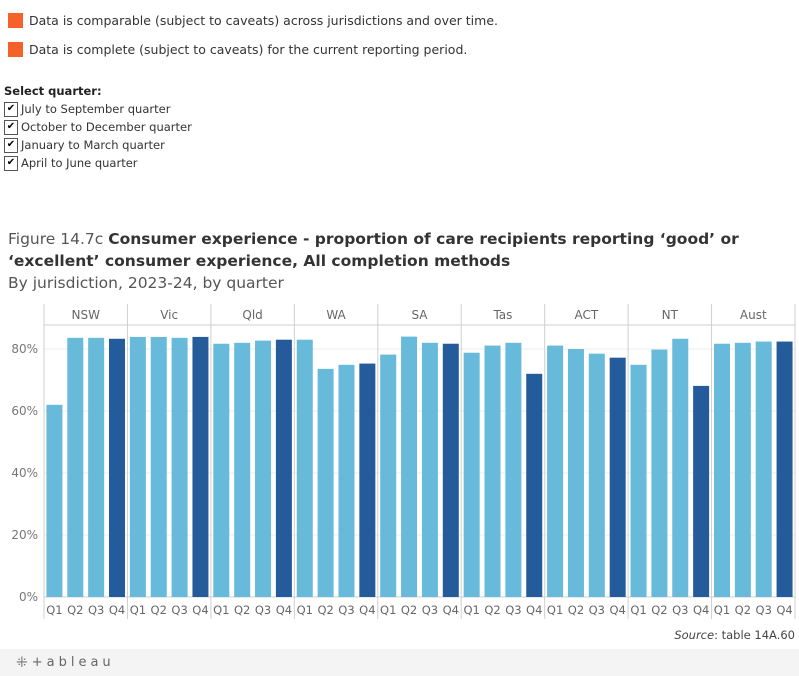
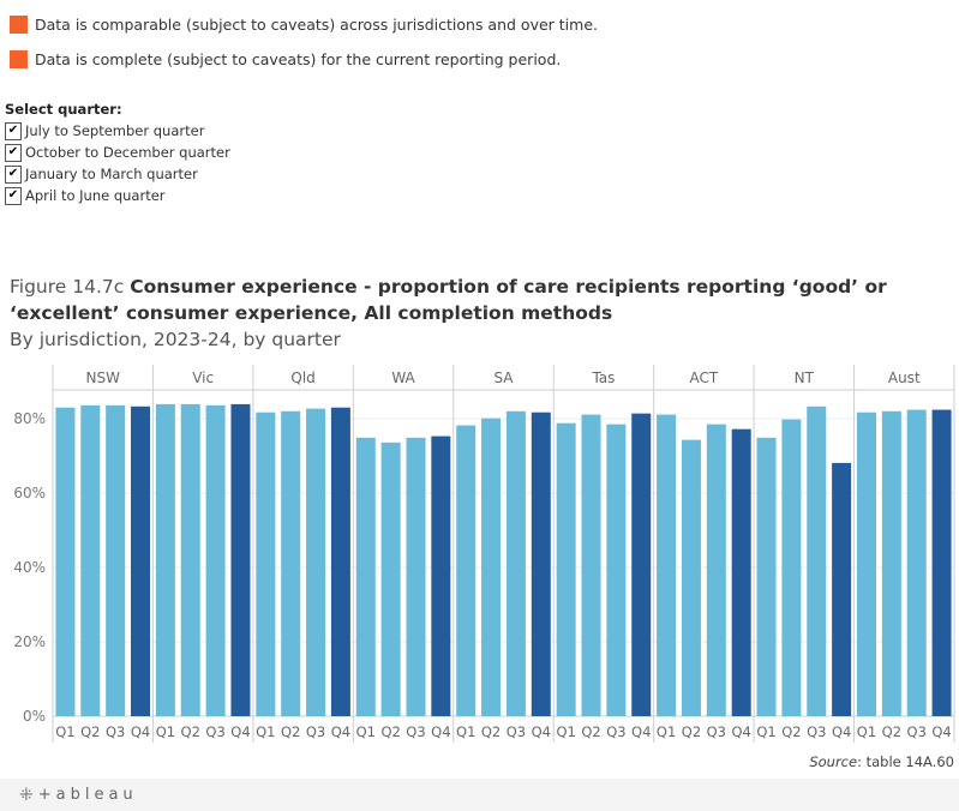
NSW/Q1: 62% -> 83%
WA/Q1: 83% -> 75%
SA/Q2: 84% -> 80%
ACT/Q2: 80% -> 74%
Tas/Q3: 82% -> 78%
Tas/Q4: 72% -> 81%
